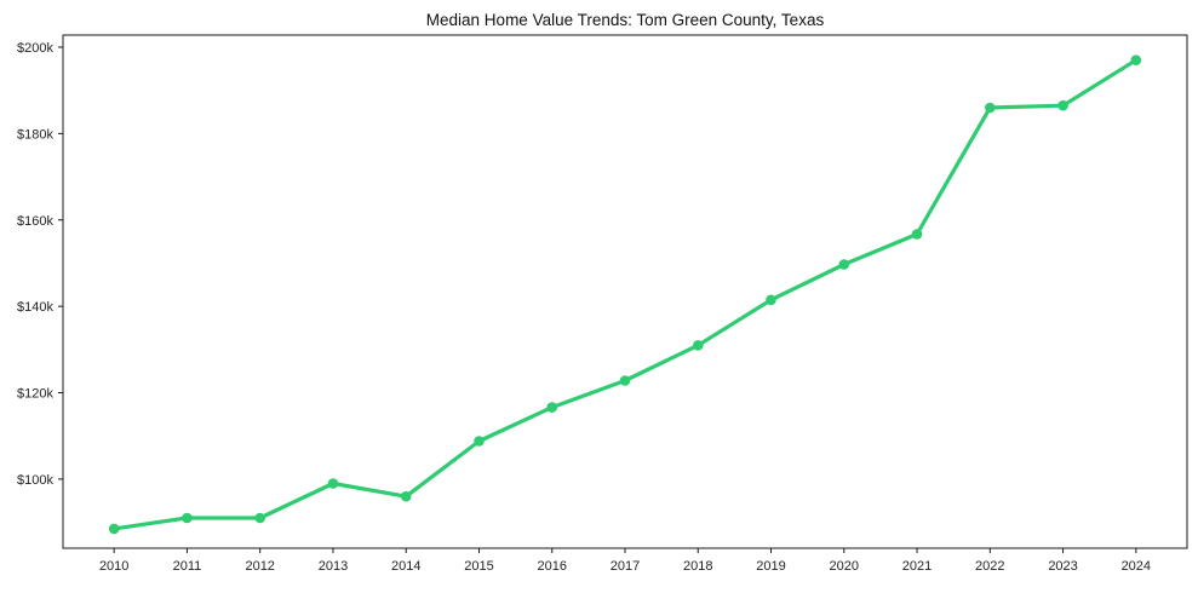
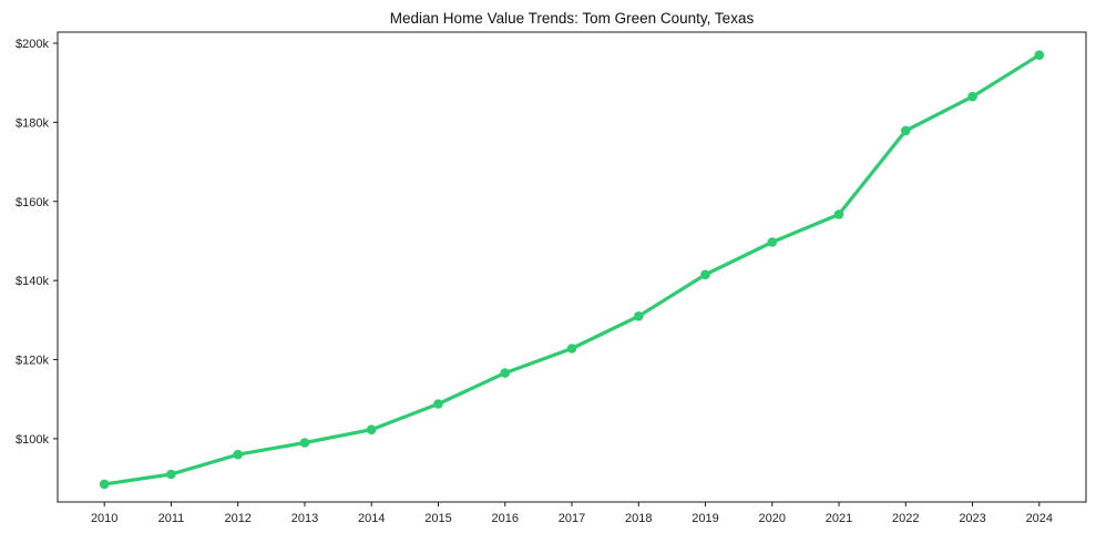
2012: $91k -> $96k
2014: $96k -> $102k
2022: $186k -> $178k
